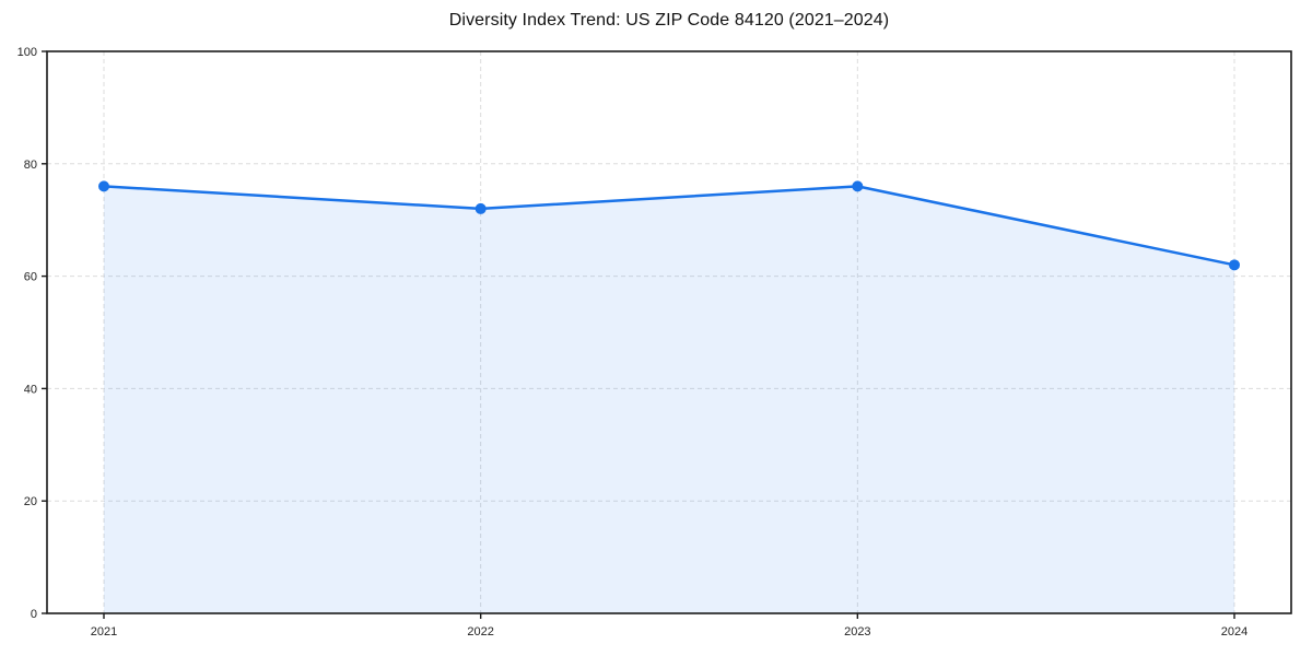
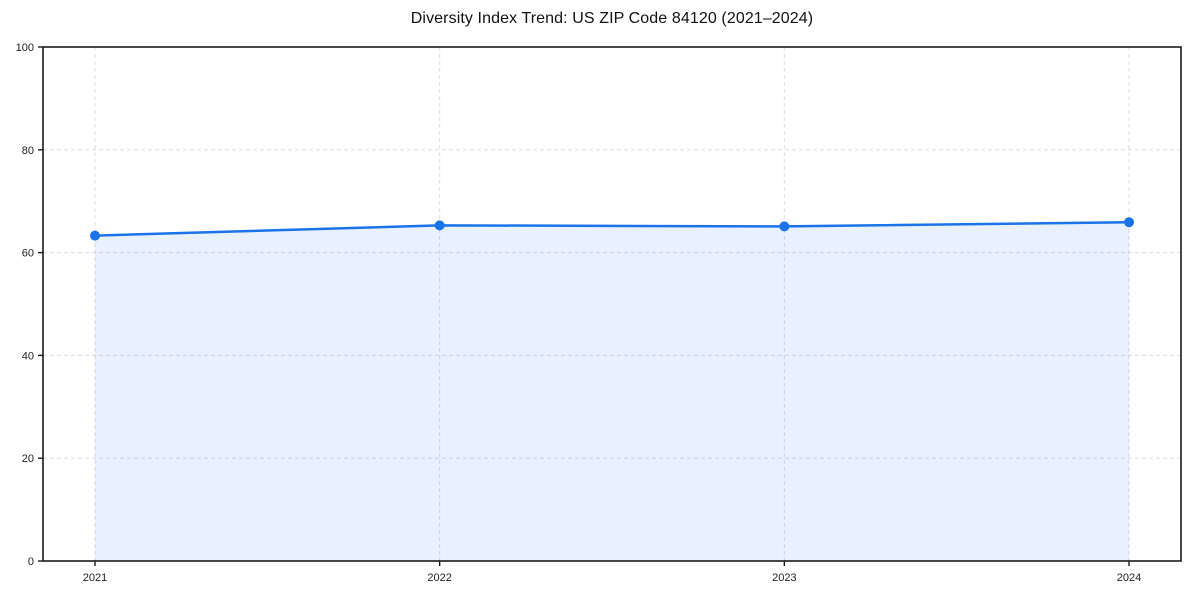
2021: 76 -> 63
2022: 72 -> 65
2023: 76 -> 65
2024: 62 -> 66
